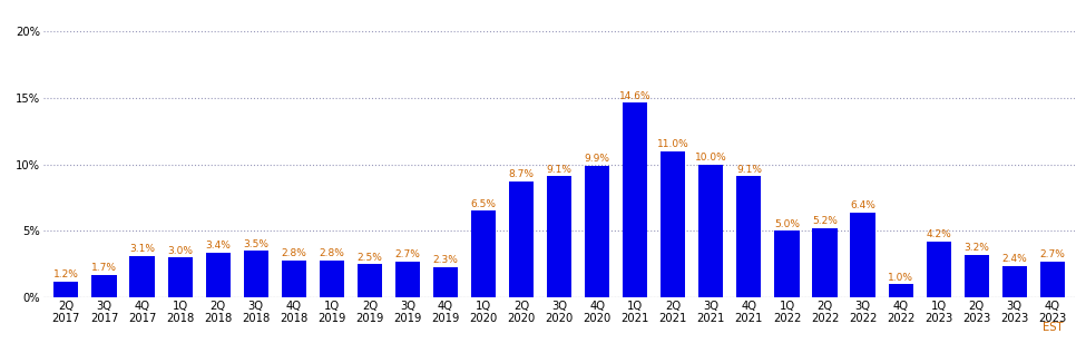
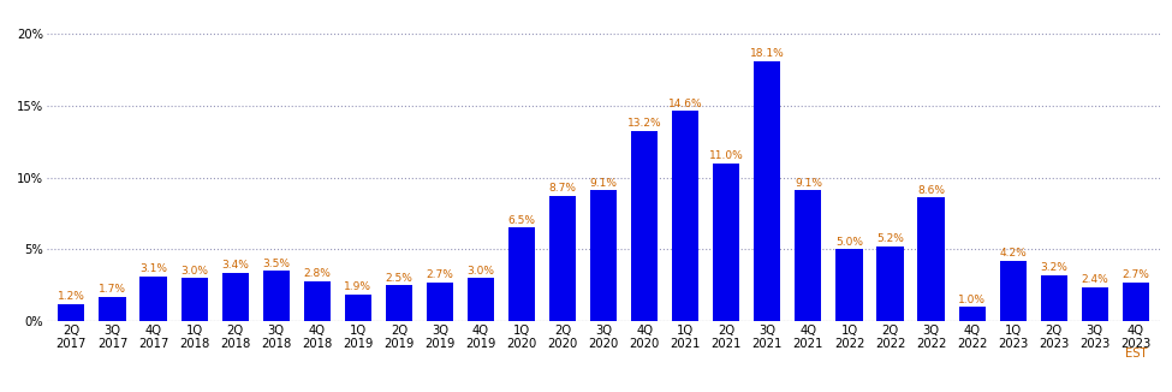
1Q 2019: 2.8% -> 1.9%
4Q 2019: 2.3% -> 3.0%
4Q 2020: 9.9% -> 13.2%
3Q 2021: 10.0% -> 18.1%
3Q 2022: 6.4% -> 8.6%
